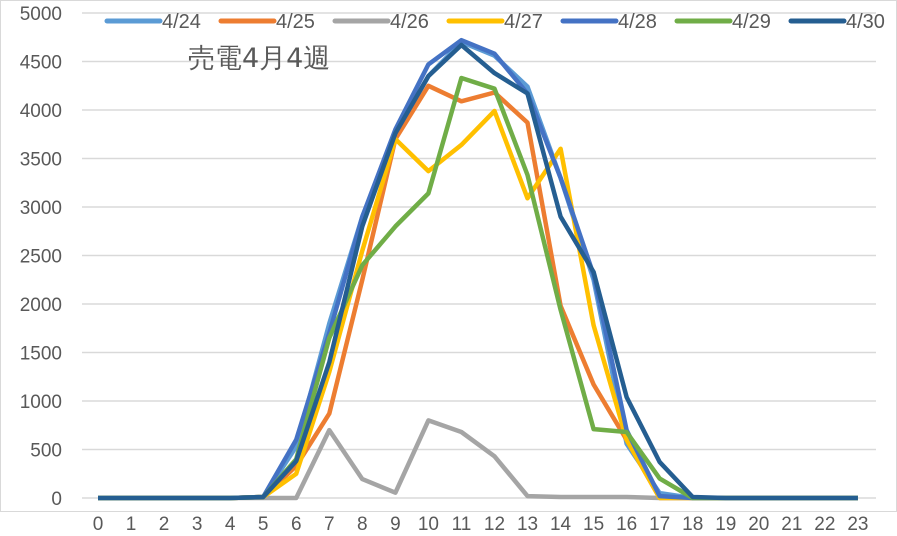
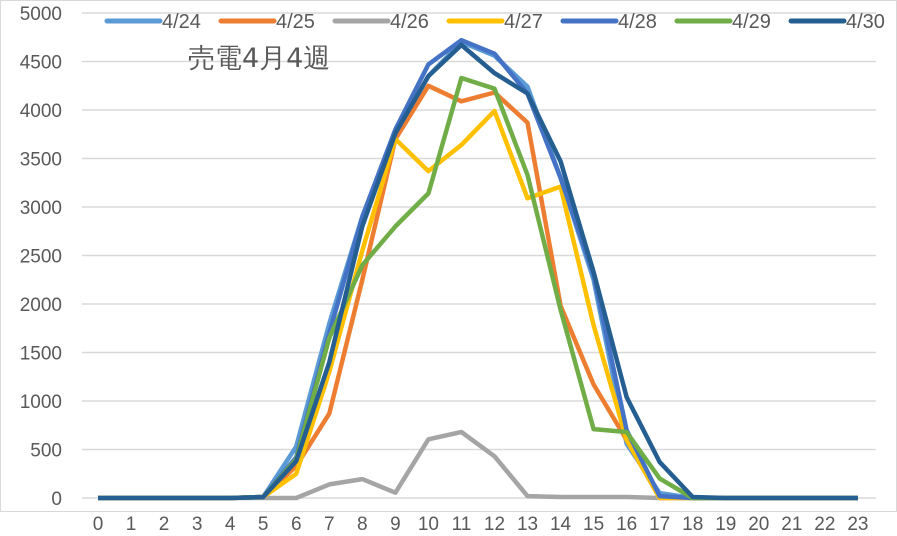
4/28/6: 600 -> 400
4/26/7: 700 -> 100
4/26/10: 800 -> 600
4/27/14: 3600 -> 3200
4/30/14: 2900 -> 3500
